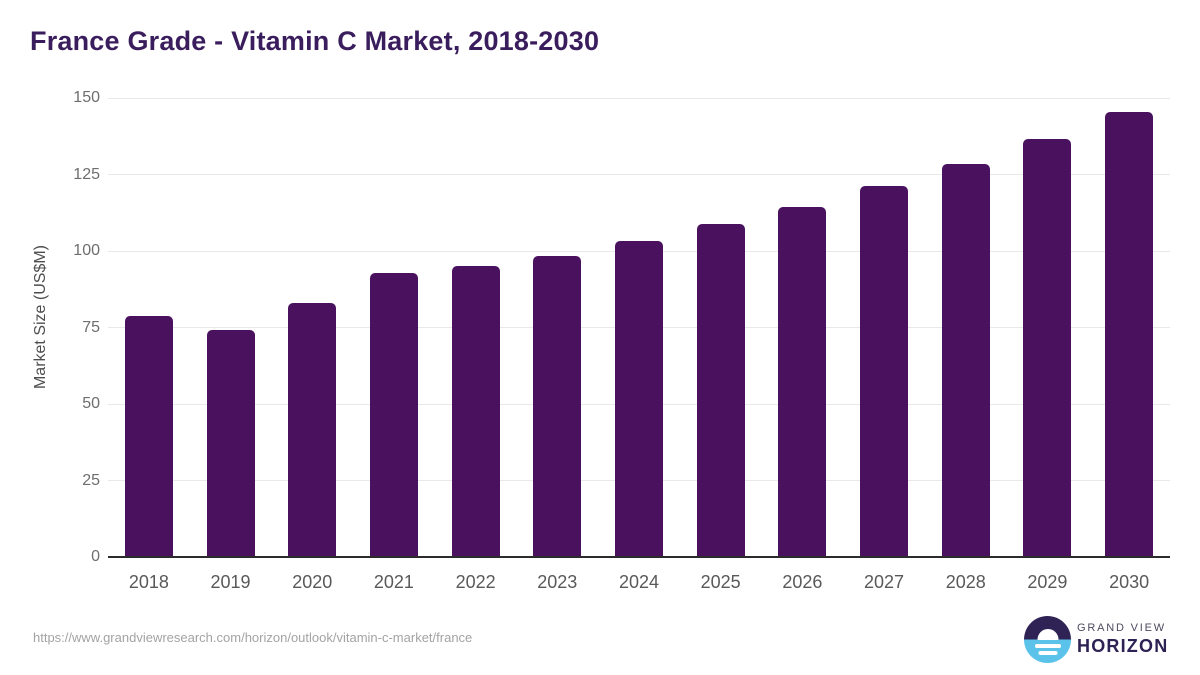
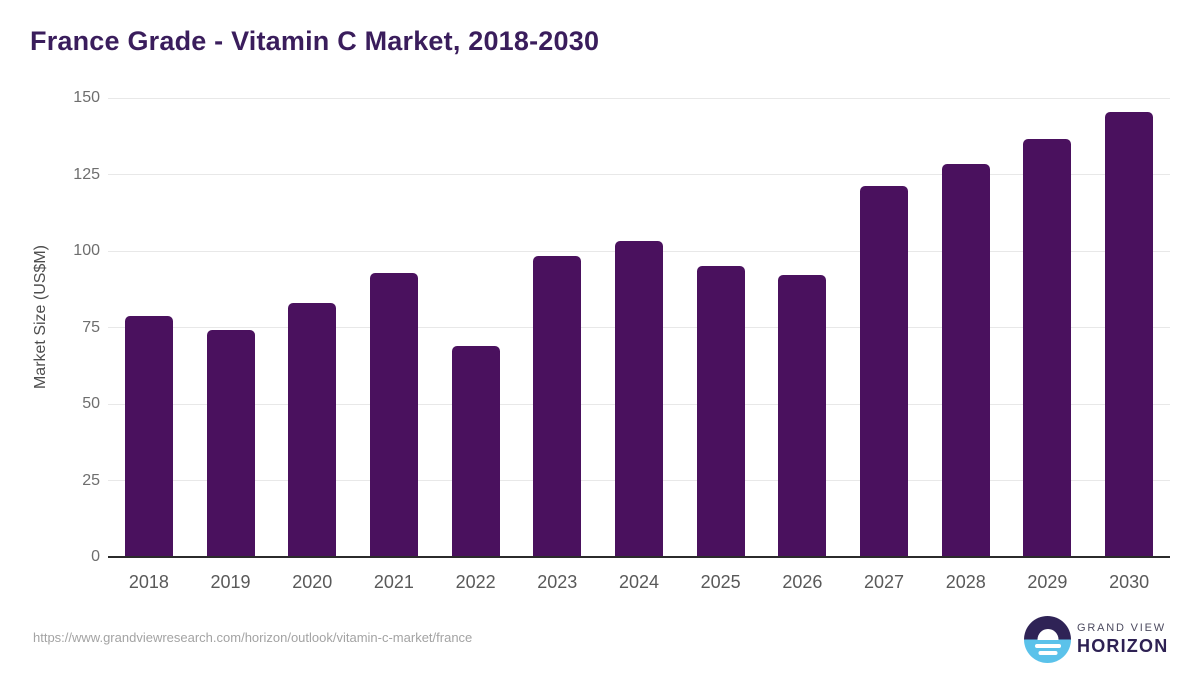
2022: 95 -> 69
2025: 109 -> 95
2026: 114 -> 92
